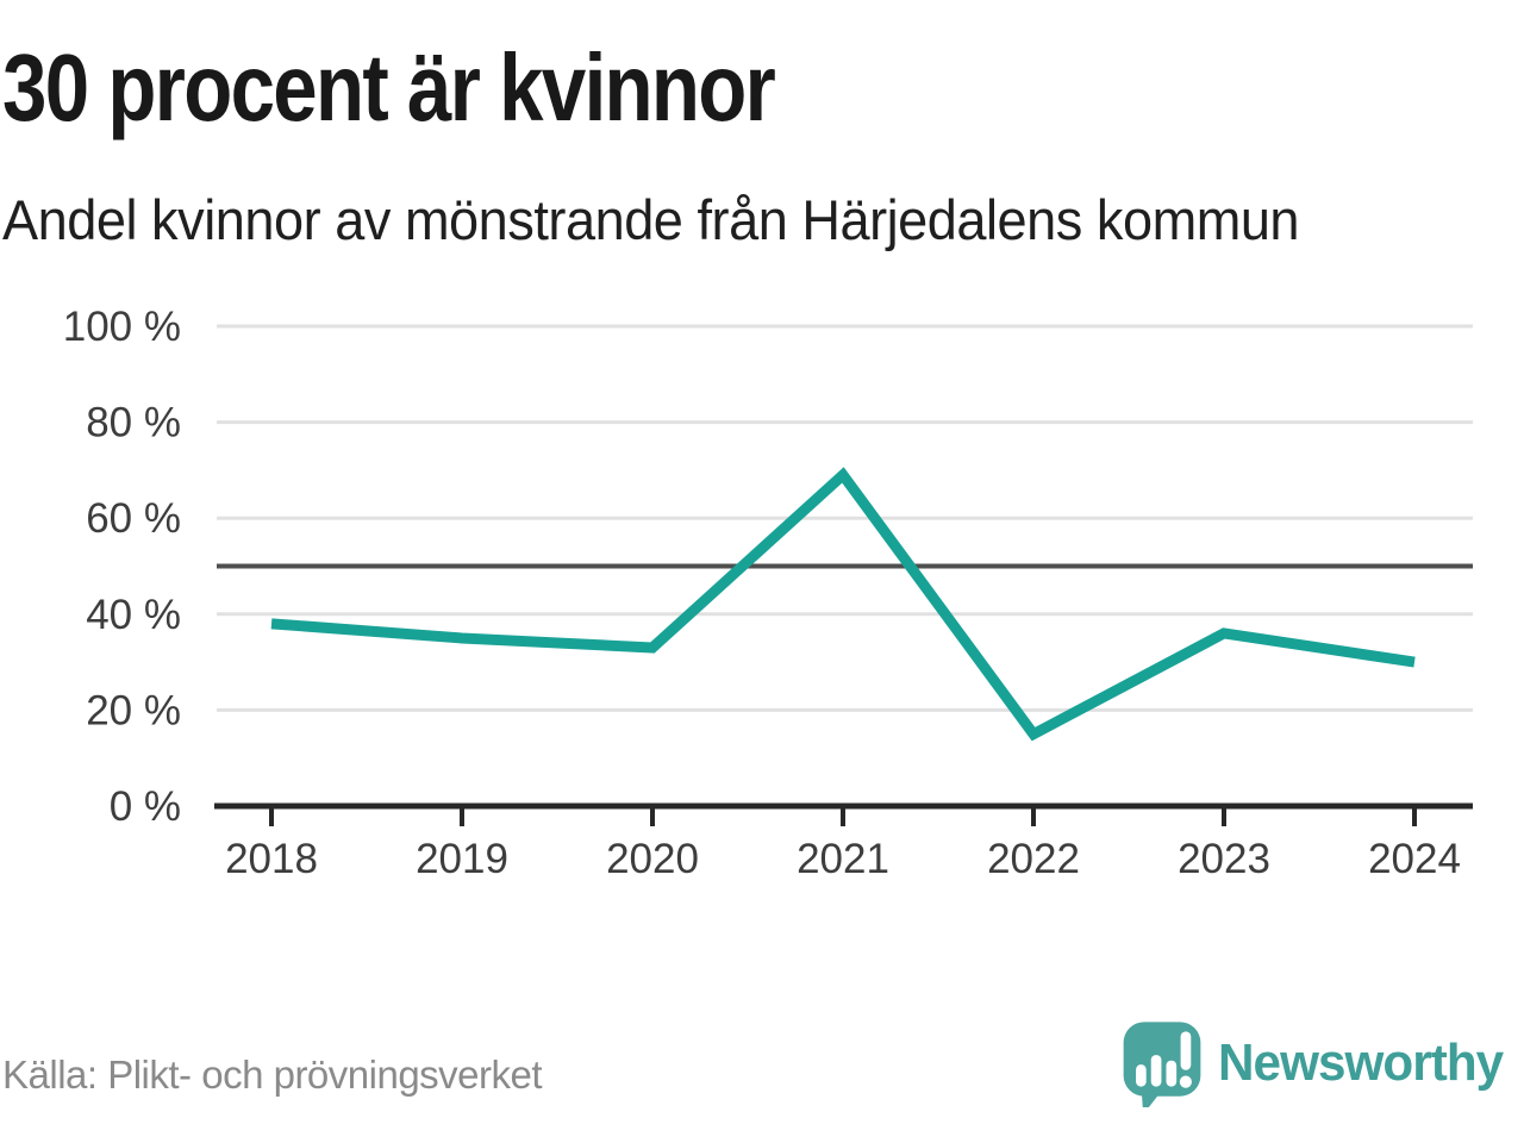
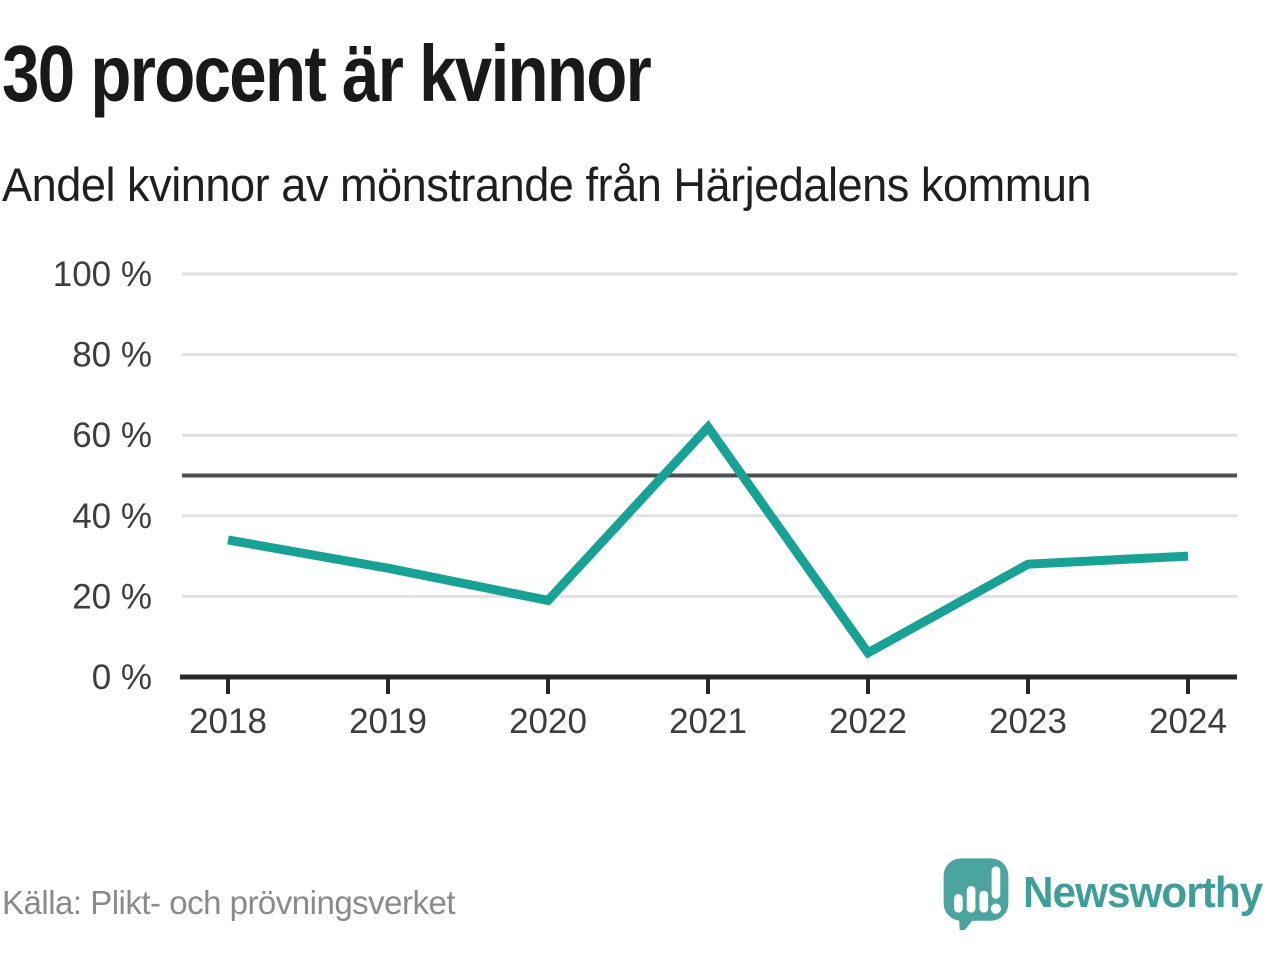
2018: 38% -> 34%
2019: 35% -> 27%
2020: 33% -> 19%
2021: 69% -> 62%
2022: 15% -> 6%
2023: 36% -> 28%
